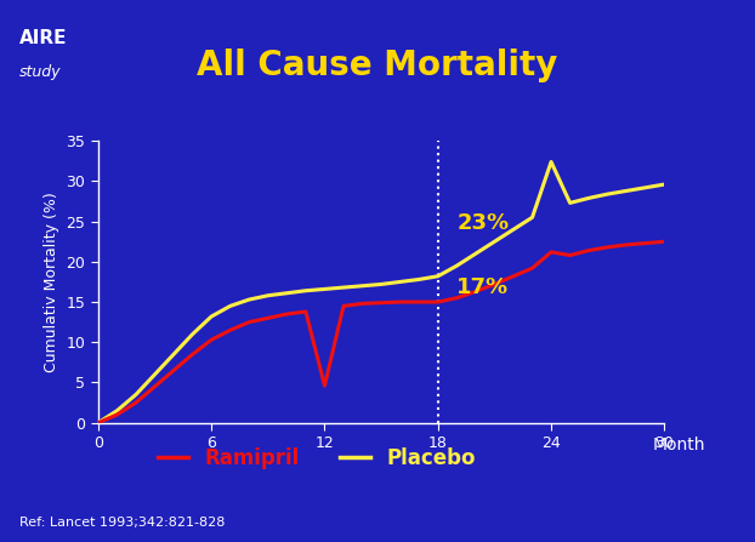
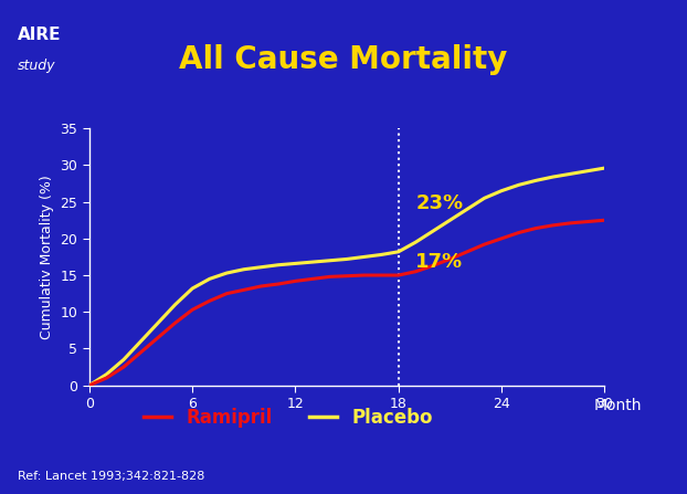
Ramipril/12: 4.6 -> 14.2
Placebo/24: 32.4 -> 26.5
Ramipril/24: 21.2 -> 20.0
